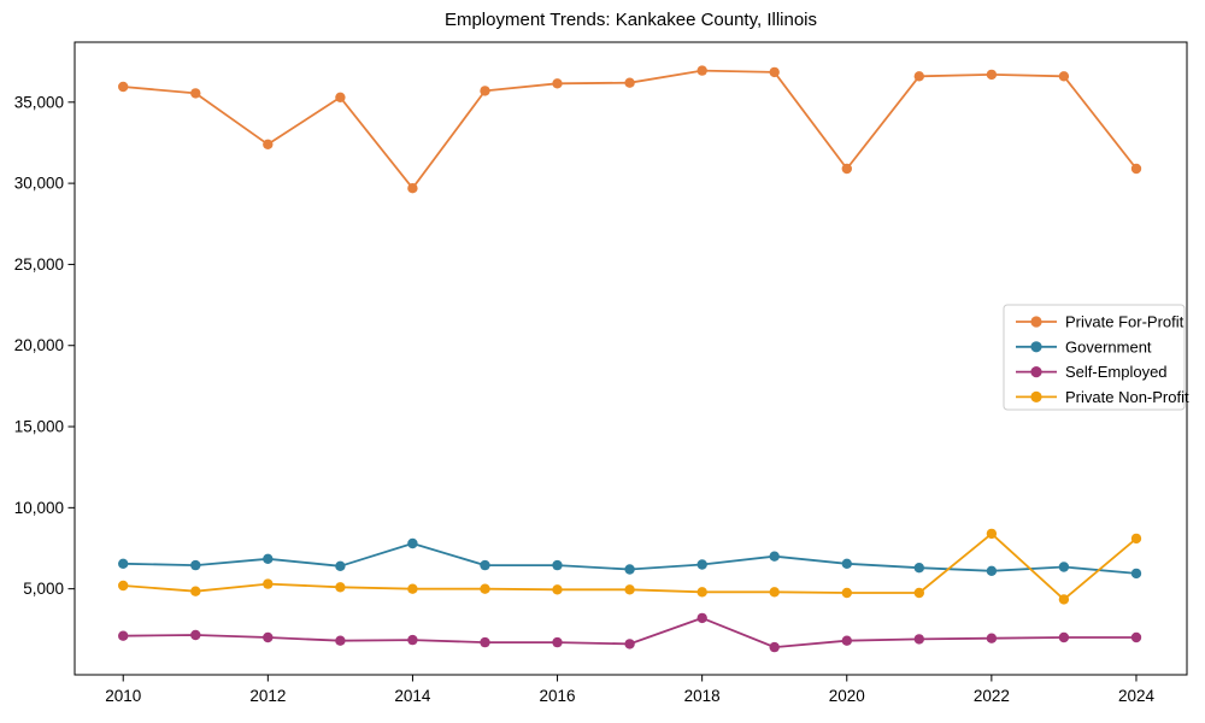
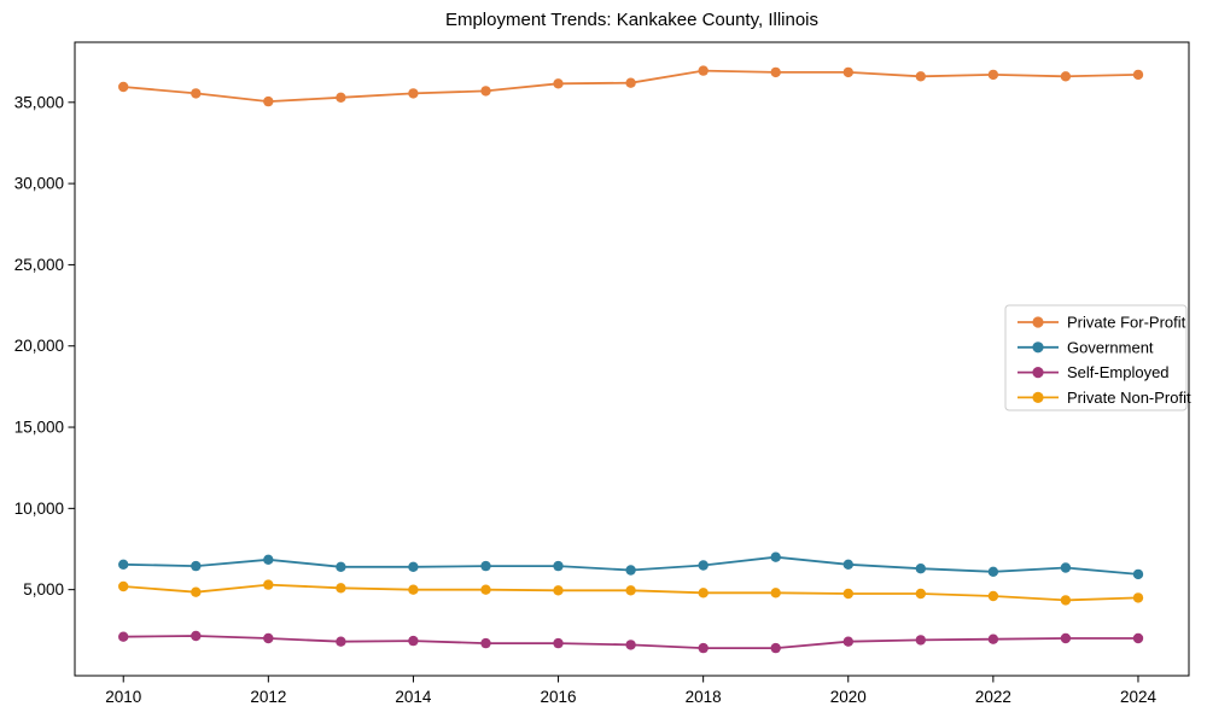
Private For-Profit/2012: 32400 -> 35000
Private For-Profit/2014: 29700 -> 35600
Government/2014: 7800 -> 6400
Self-Employed/2018: 3200 -> 1400
Private For-Profit/2020: 30900 -> 36800
Private Non-Profit/2022: 8400 -> 4600
Private For-Profit/2024: 30900 -> 36700
Private Non-Profit/2024: 8100 -> 4500
